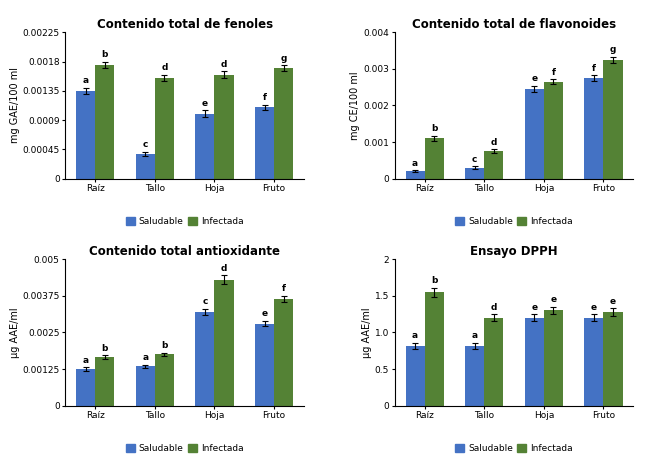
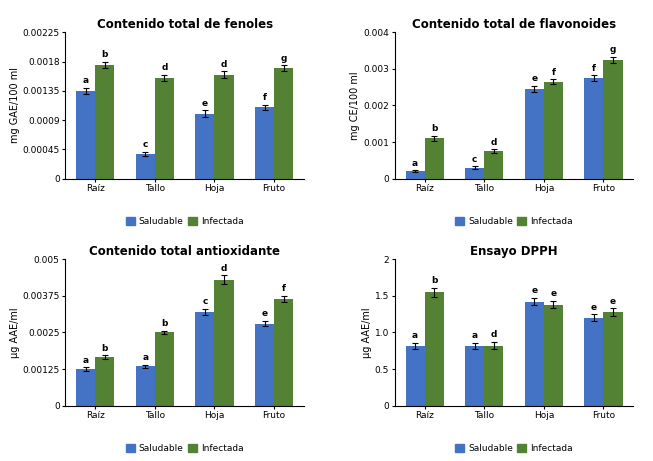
Contenido total antioxidante/Infectada/Tallo: 0.00175 -> 0.00250
Ensayo DPPH/Infectada/Tallo: 1.20 -> 0.82
Ensayo DPPH/Saludable/Hoja: 1.20 -> 1.42
Ensayo DPPH/Infectada/Hoja: 1.30 -> 1.38
